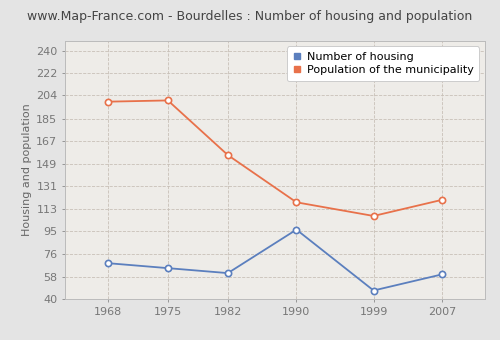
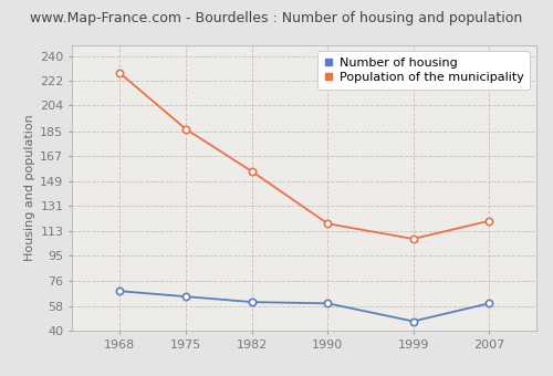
Population of the municipality/1968: 199 -> 228
Population of the municipality/1975: 200 -> 187
Number of housing/1990: 96 -> 60
